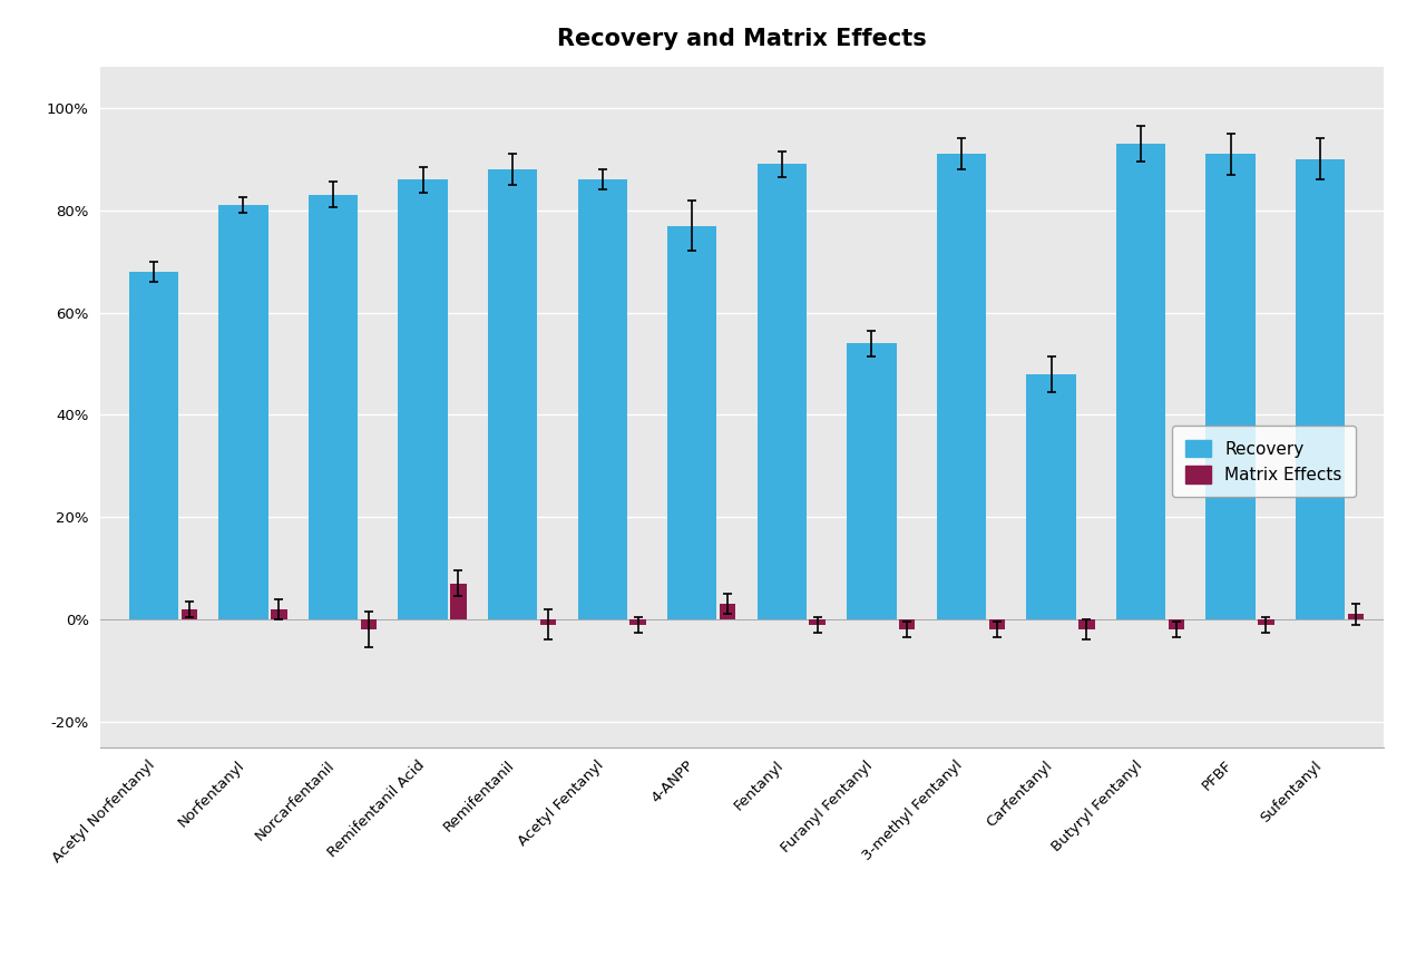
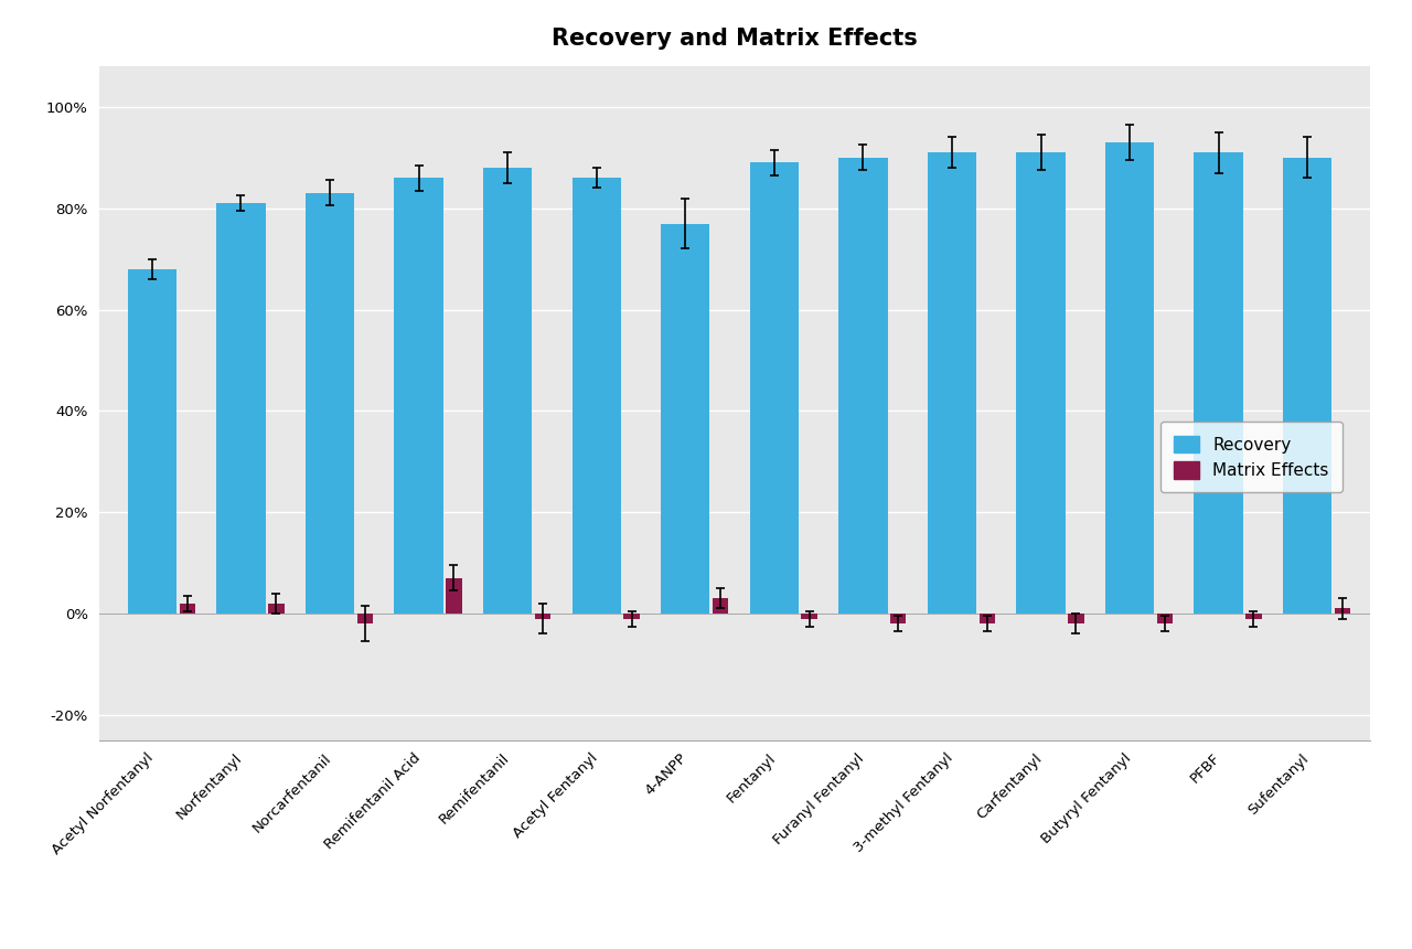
Recovery/Furanyl Fentanyl: 54% -> 90%
Recovery/Carfentanyl: 48% -> 91%
